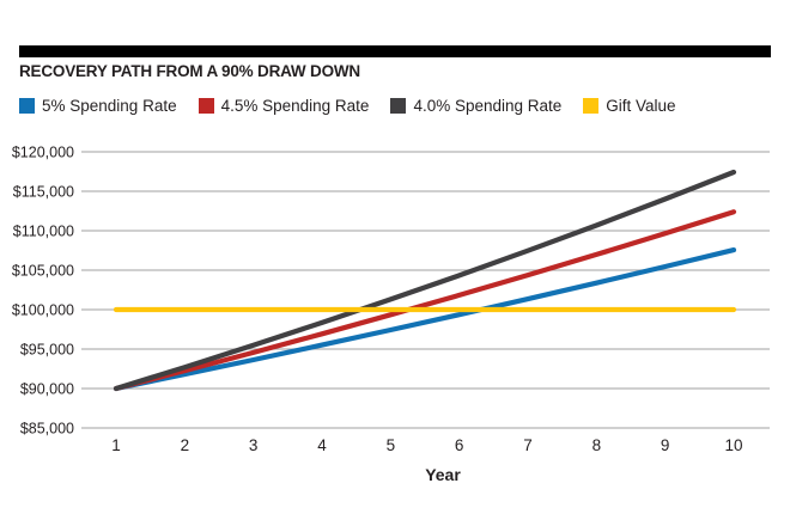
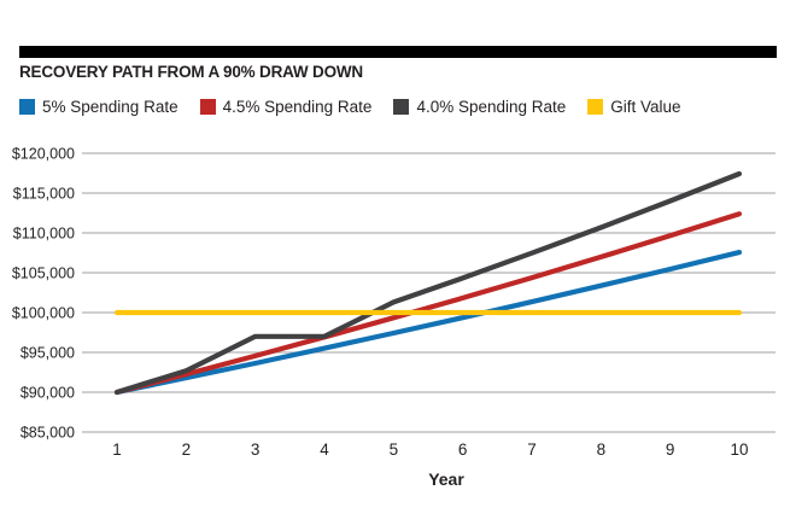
4.0% Spending Rate/3: $95000 -> $97000
4.0% Spending Rate/4: $98000 -> $97000
